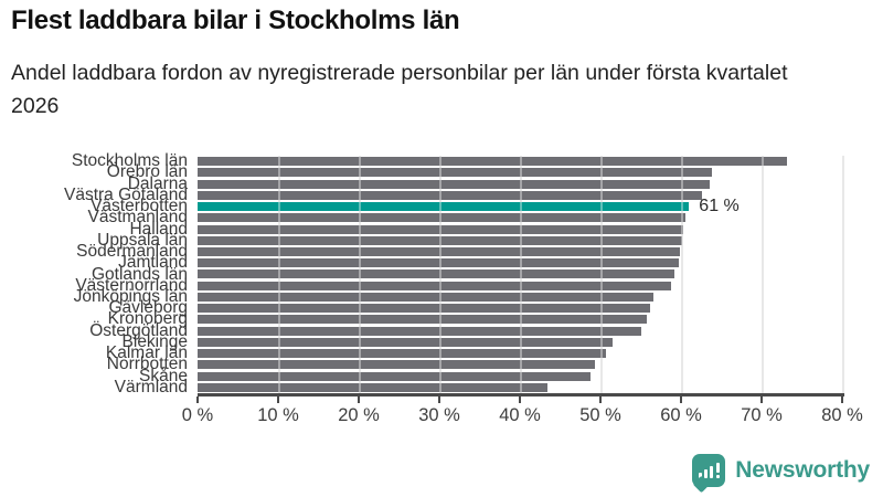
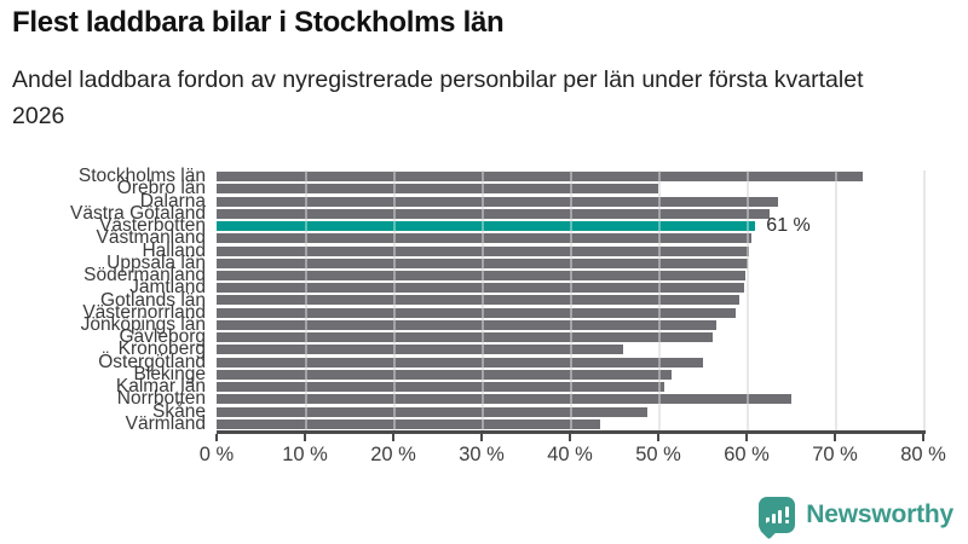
Örebro län: 64% -> 50%
Kronoberg: 56% -> 46%
Norrbotten: 49% -> 65%
